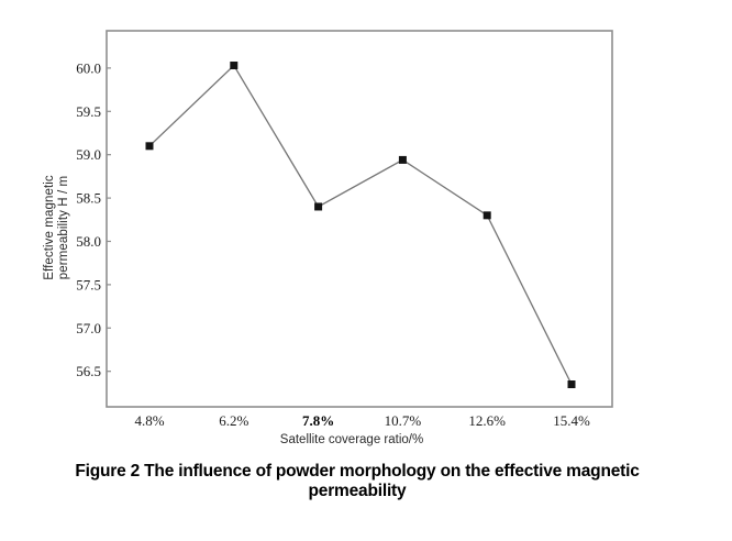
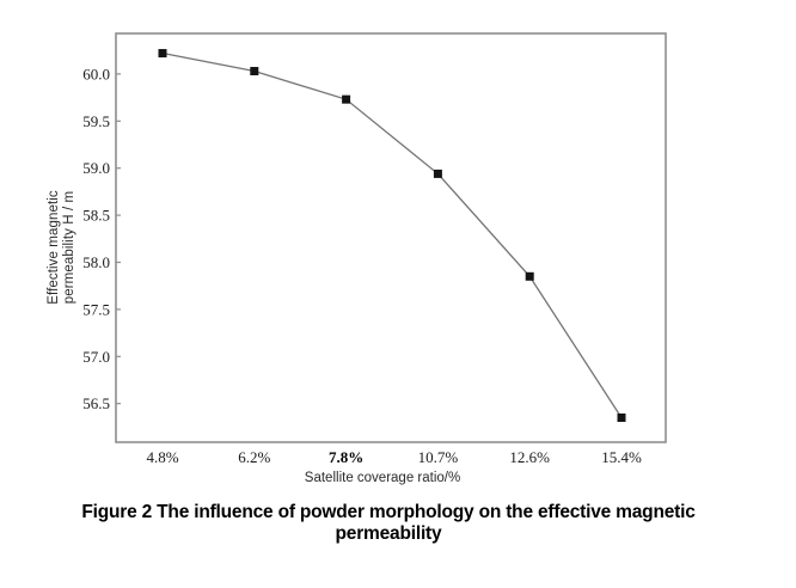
4.8%: 59.1 -> 60.2
7.8%: 58.4 -> 59.7
12.6%: 58.3 -> 57.9
